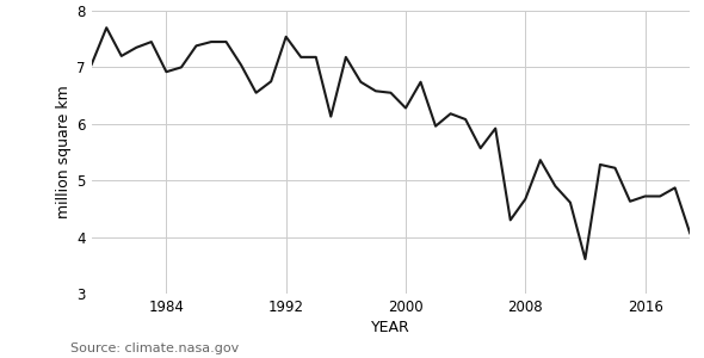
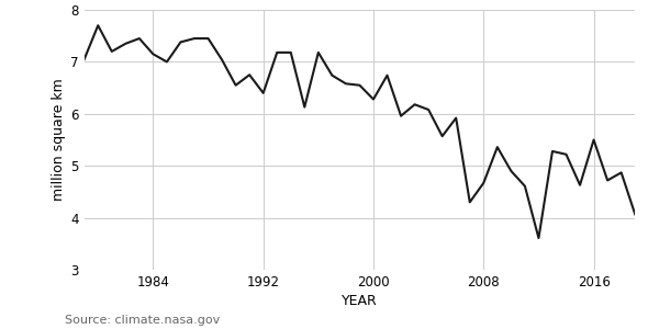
1984: 6.92 -> 7.15
1992: 7.54 -> 6.40
2016: 4.72 -> 5.50
